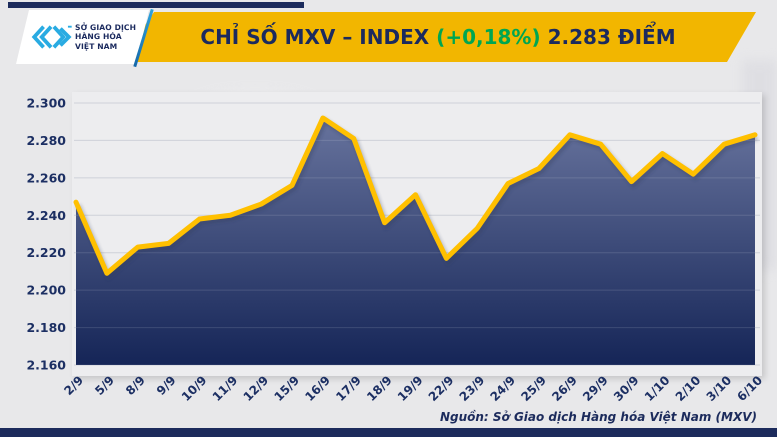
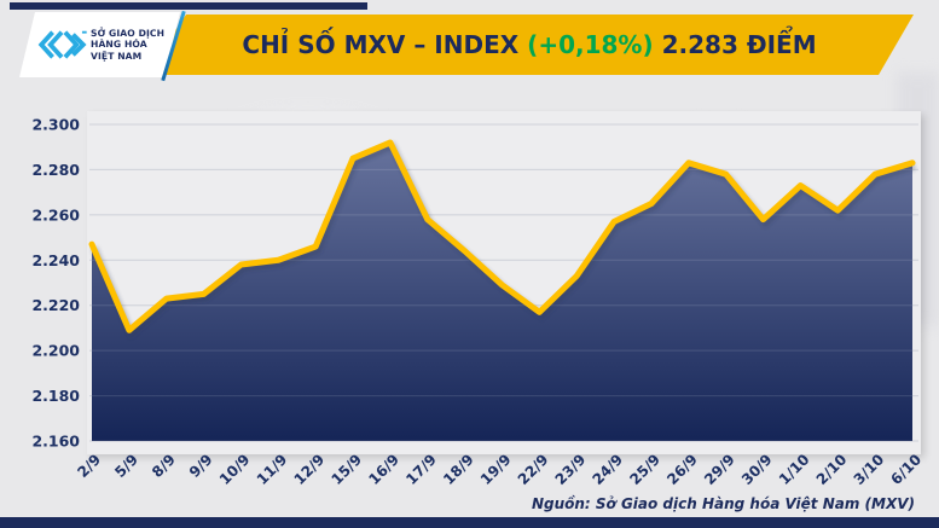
15/9: 2.256 -> 2.285
17/9: 2.281 -> 2.258
18/9: 2.236 -> 2.244
19/9: 2.251 -> 2.229
